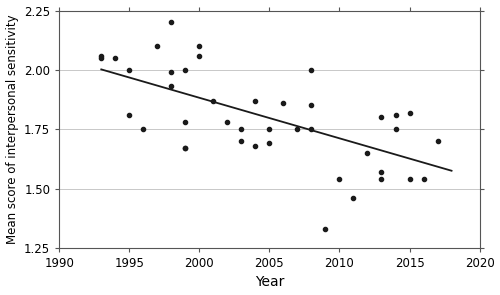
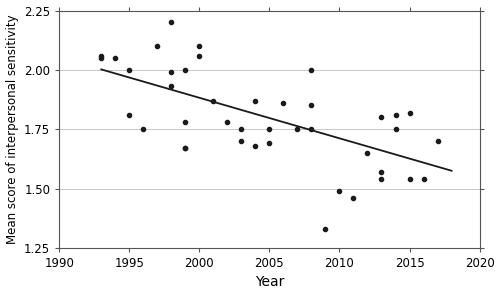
2010: 1.54 -> 1.49
